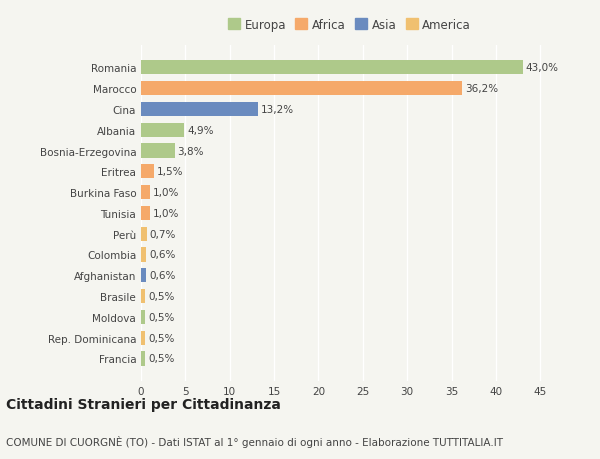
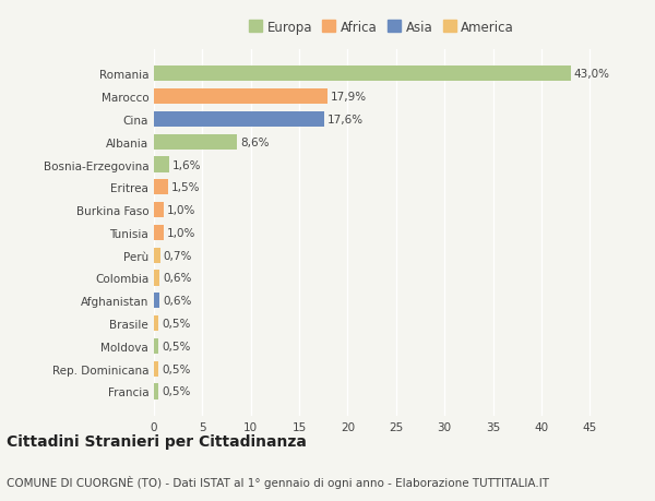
Marocco: 36,2% -> 17,9%
Cina: 13,2% -> 17,6%
Albania: 4,9% -> 8,6%
Bosnia-Erzegovina: 3,8% -> 1,6%
